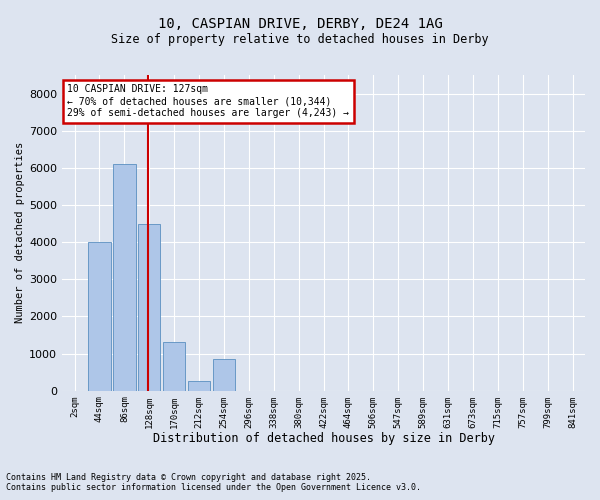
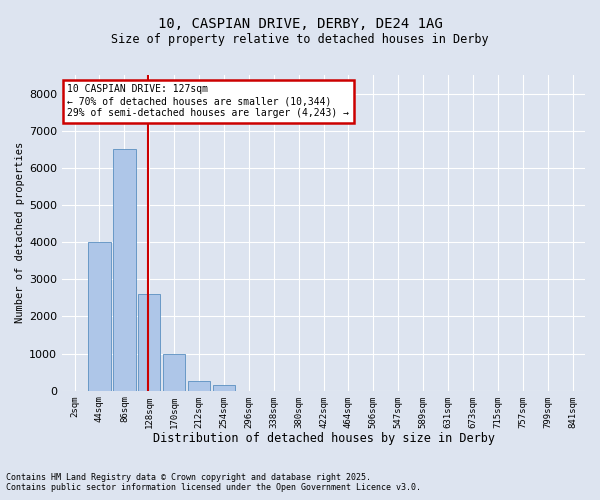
86sqm: 6100 -> 6500
128sqm: 4500 -> 2600
170sqm: 1300 -> 1000
254sqm: 850 -> 150
